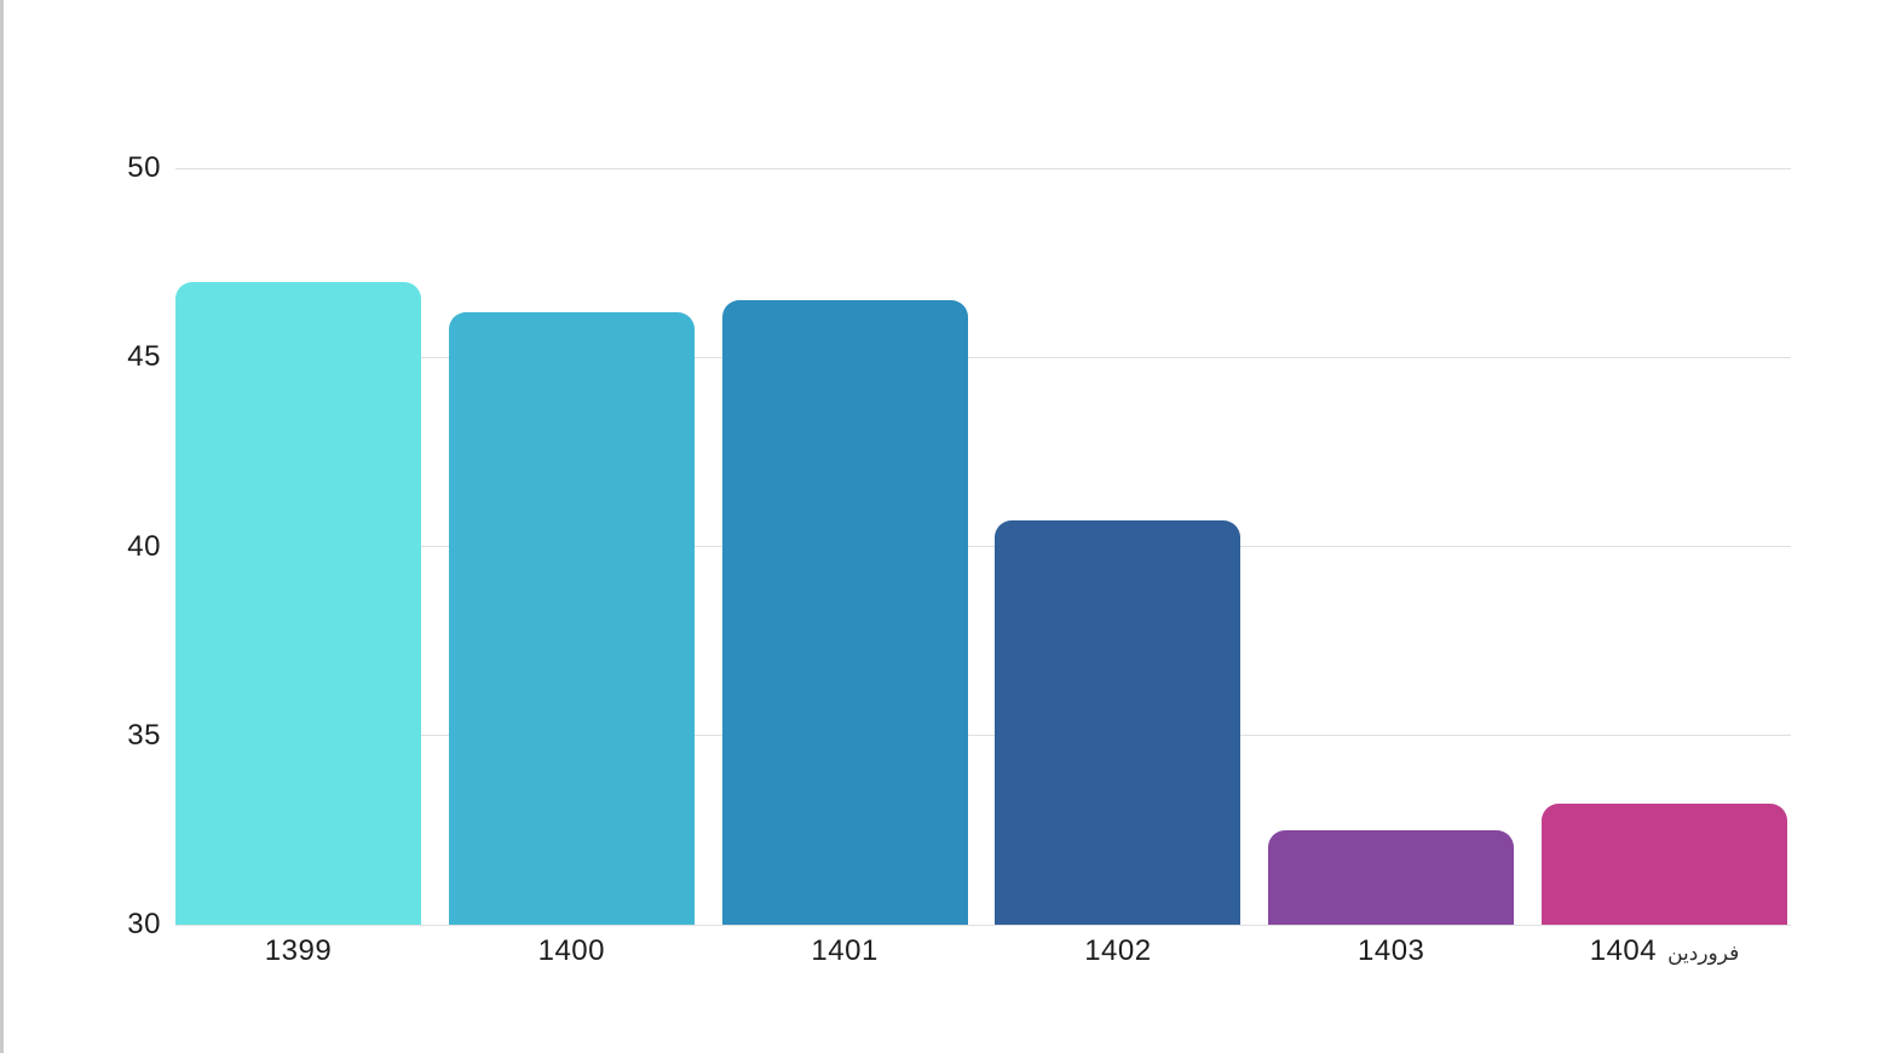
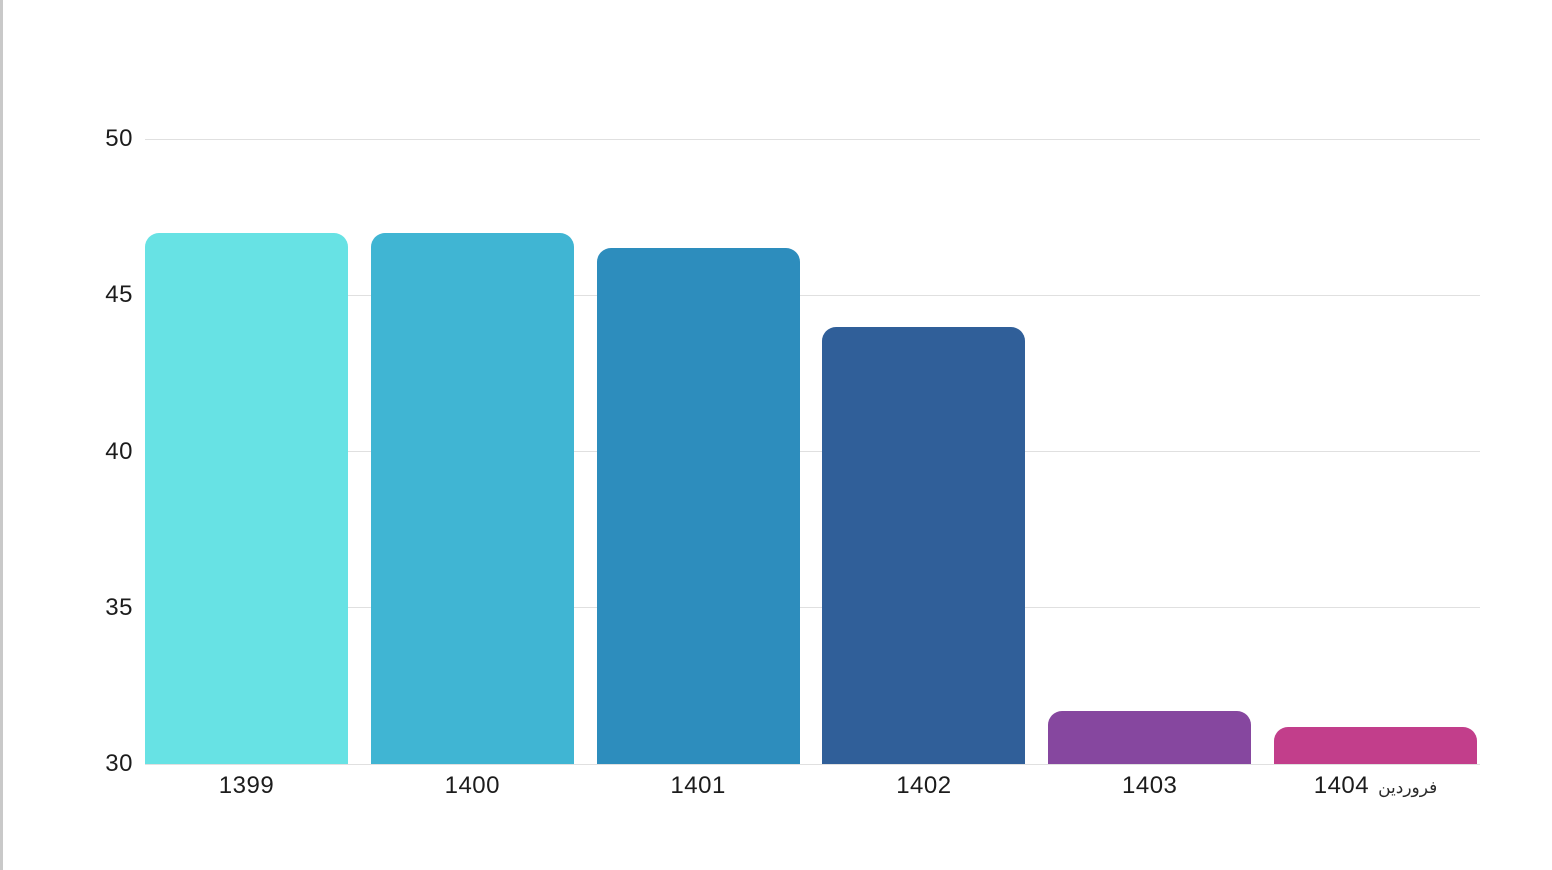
1400: 46.2 -> 47.0
1402: 40.7 -> 44.0
1403: 32.5 -> 31.7
1404: 33.2 -> 31.2
